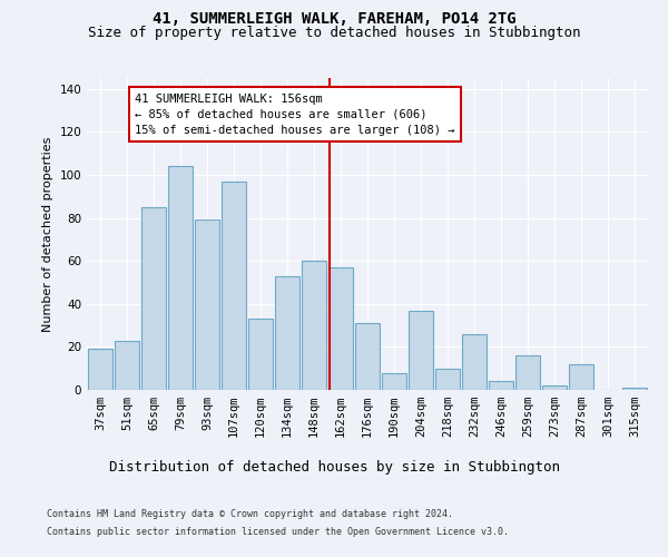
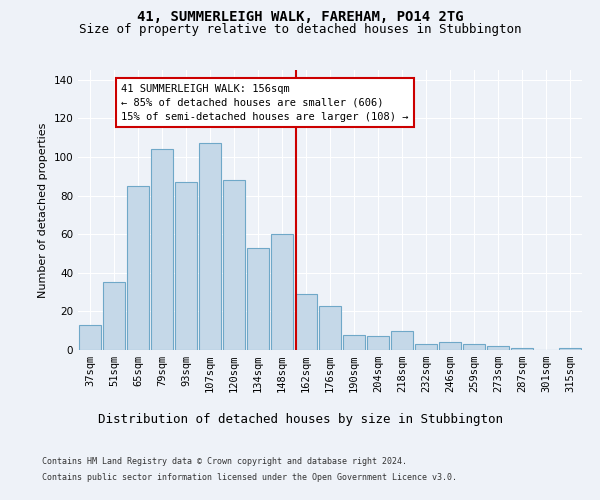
37sqm: 19 -> 13
51sqm: 23 -> 35
93sqm: 79 -> 87
107sqm: 97 -> 107
120sqm: 33 -> 88
162sqm: 57 -> 29
176sqm: 31 -> 23
204sqm: 37 -> 7
232sqm: 26 -> 3
259sqm: 16 -> 3
287sqm: 12 -> 1
